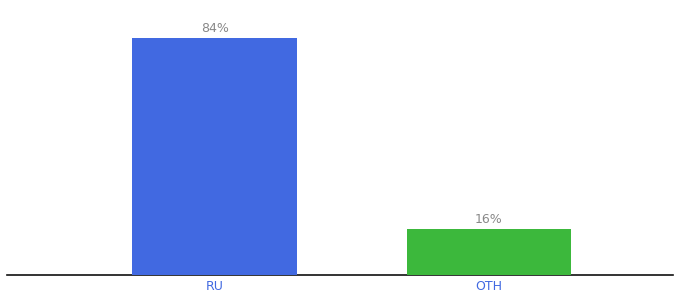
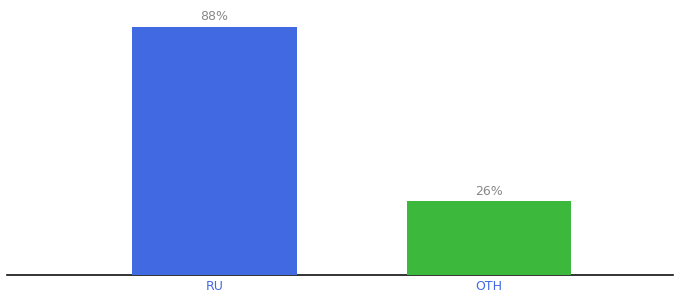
RU: 84% -> 88%
OTH: 16% -> 26%
